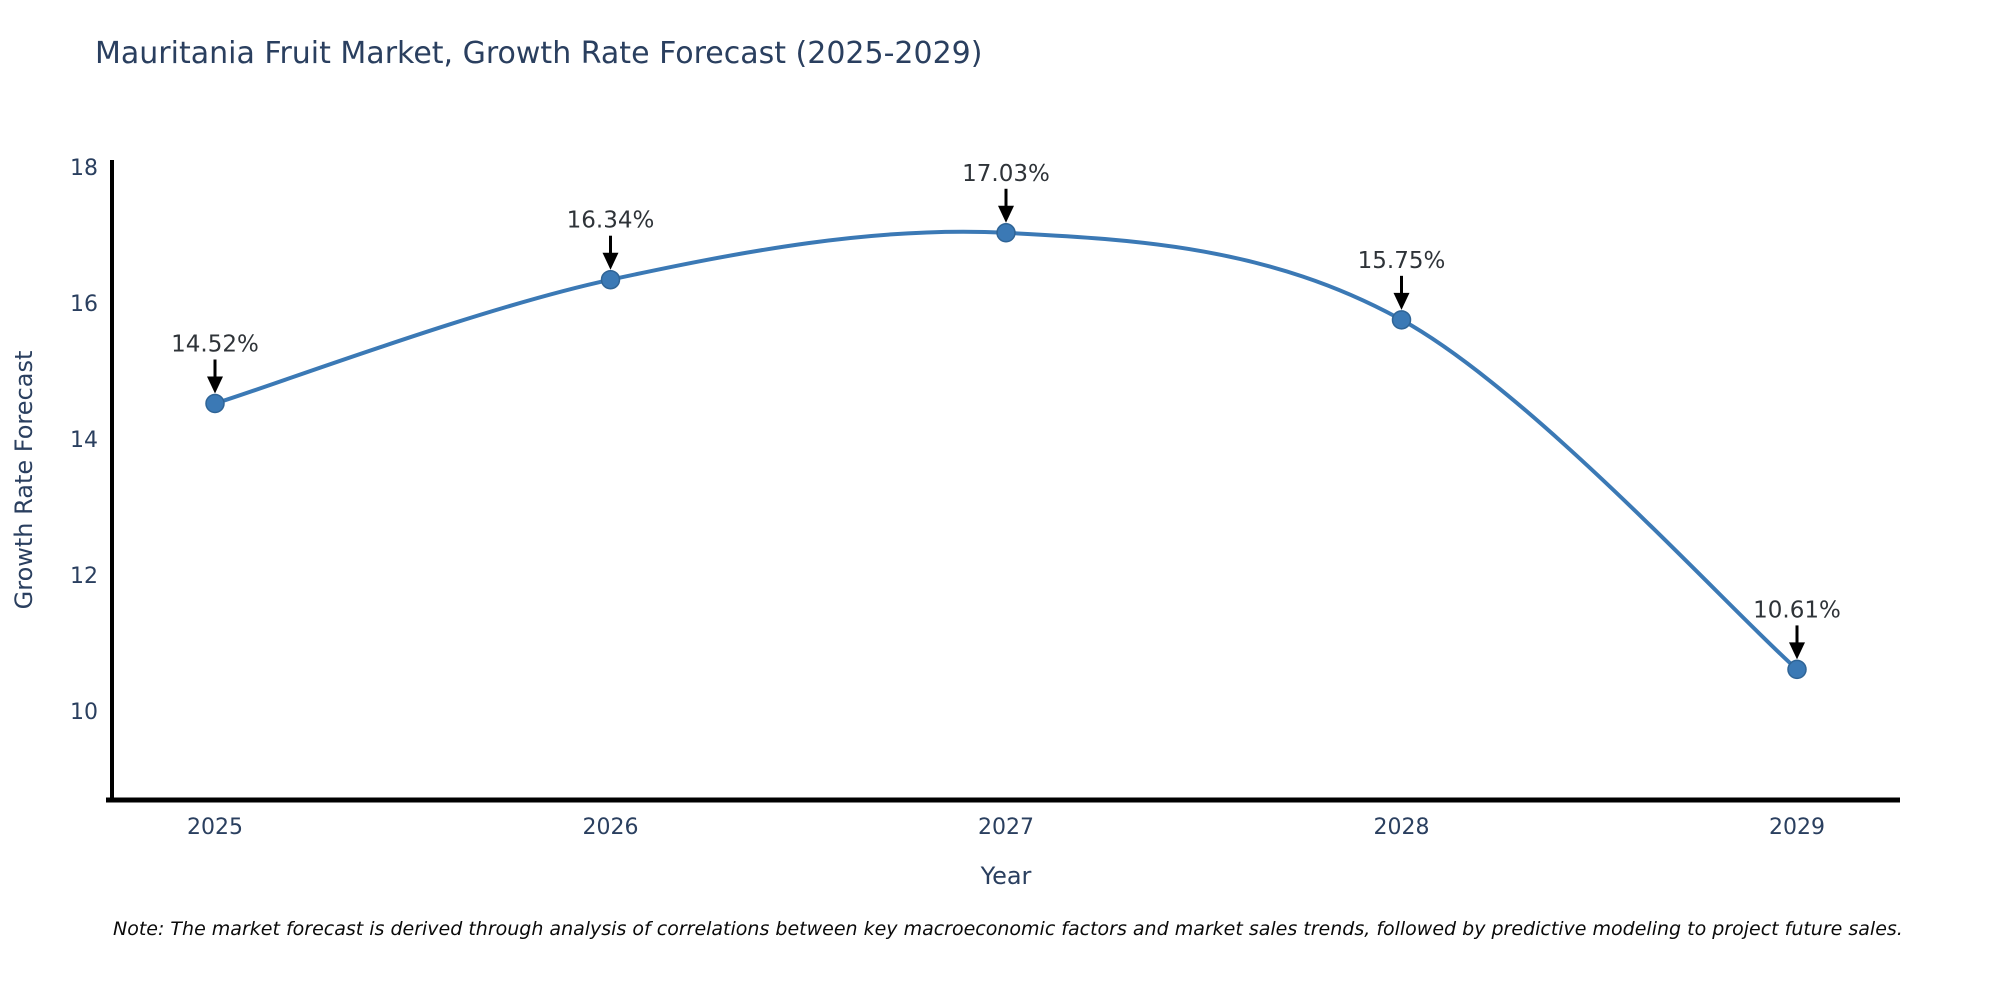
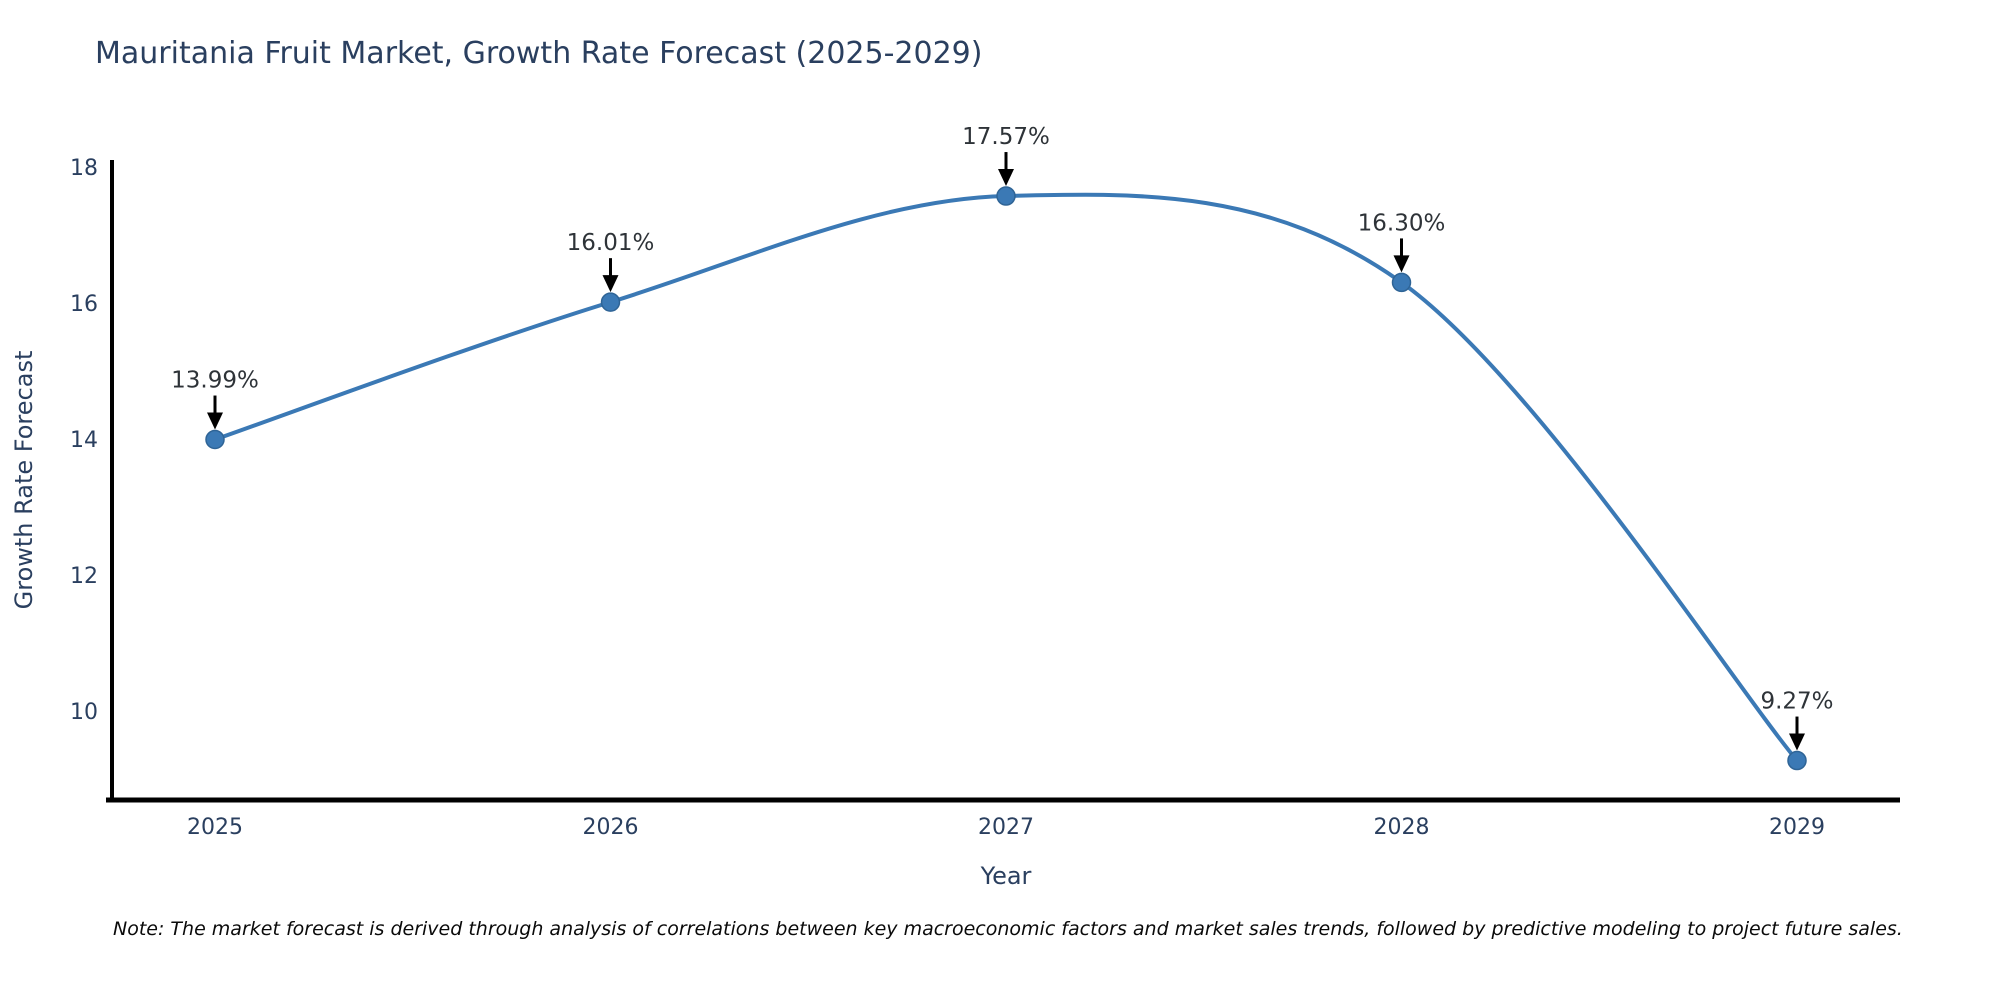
2025: 14.52% -> 13.99%
2026: 16.34% -> 16.01%
2027: 17.03% -> 17.57%
2028: 15.75% -> 16.30%
2029: 10.61% -> 9.27%
